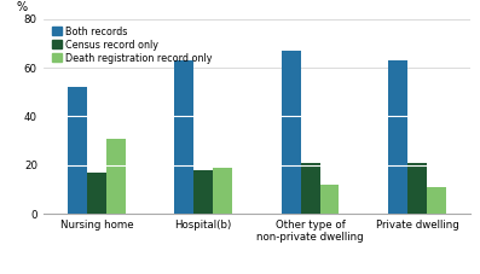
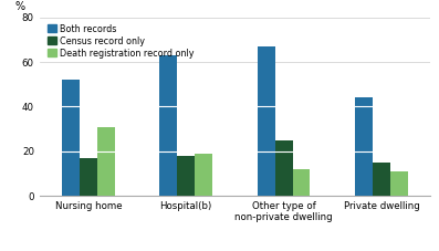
Census record only/Other type of non-private dwelling: 21 -> 25
Both records/Private dwelling: 63 -> 44
Census record only/Private dwelling: 21 -> 15
